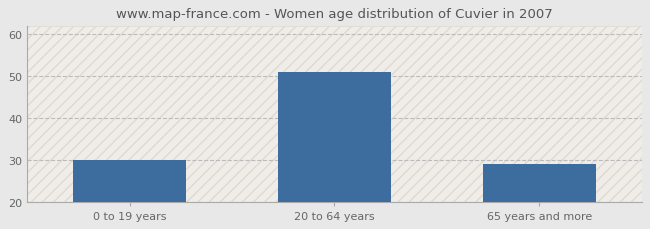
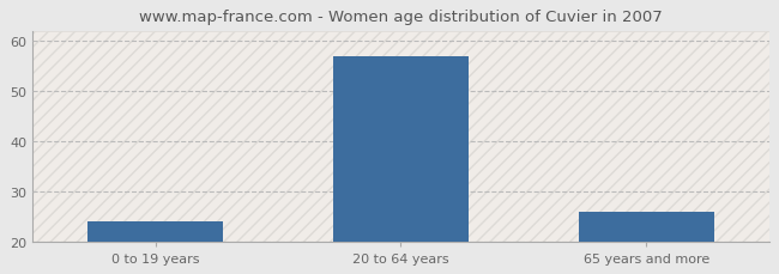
0 to 19 years: 30 -> 24
20 to 64 years: 51 -> 57
65 years and more: 29 -> 26
